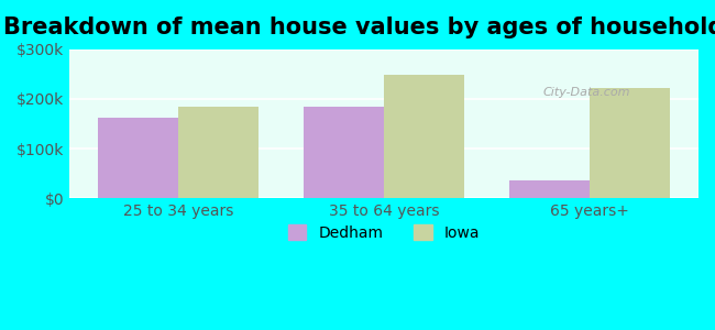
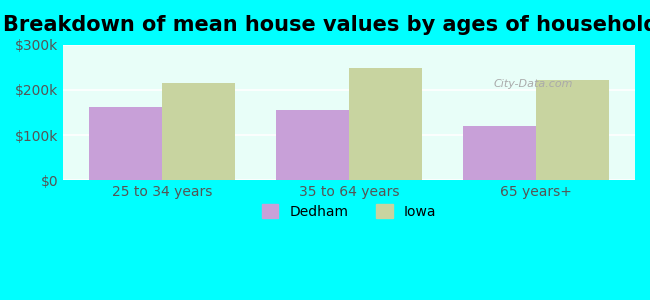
Iowa/25 to 34 years: $185k -> $215k
Dedham/35 to 64 years: $185k -> $155k
Dedham/65 years+: $35k -> $120k
